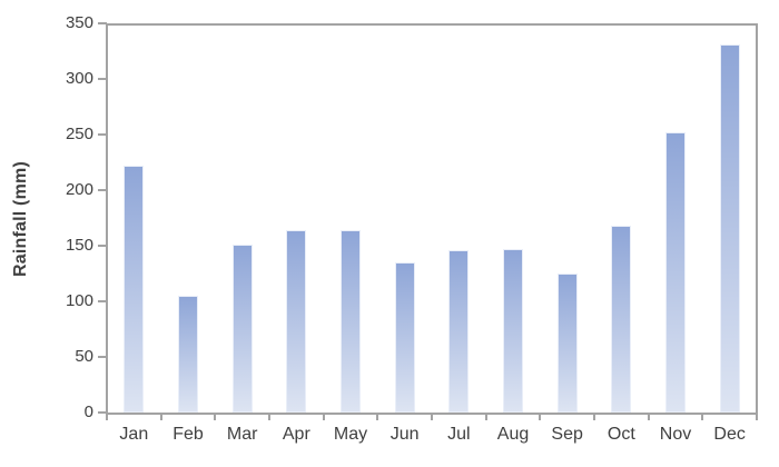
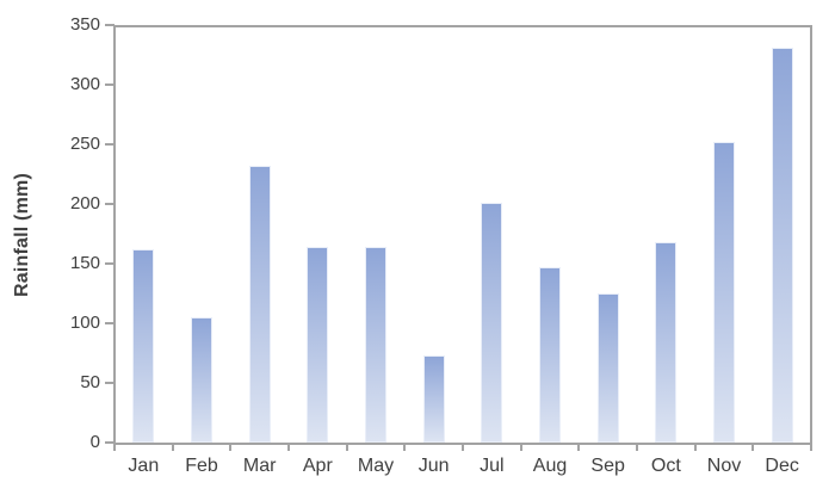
Jan: 222 -> 162
Mar: 151 -> 232
Jun: 135 -> 73
Jul: 146 -> 201
